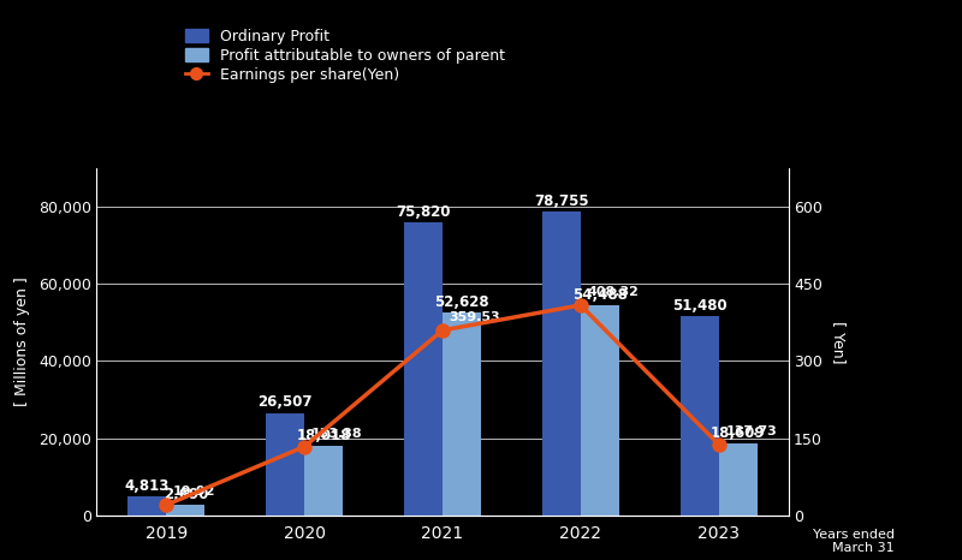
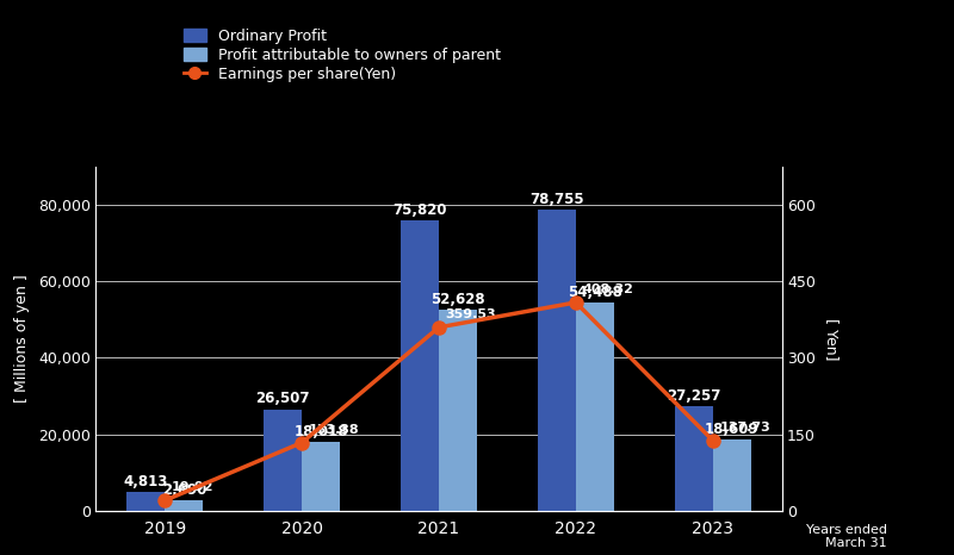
Ordinary Profit/2023: 51,480 -> 27,257
